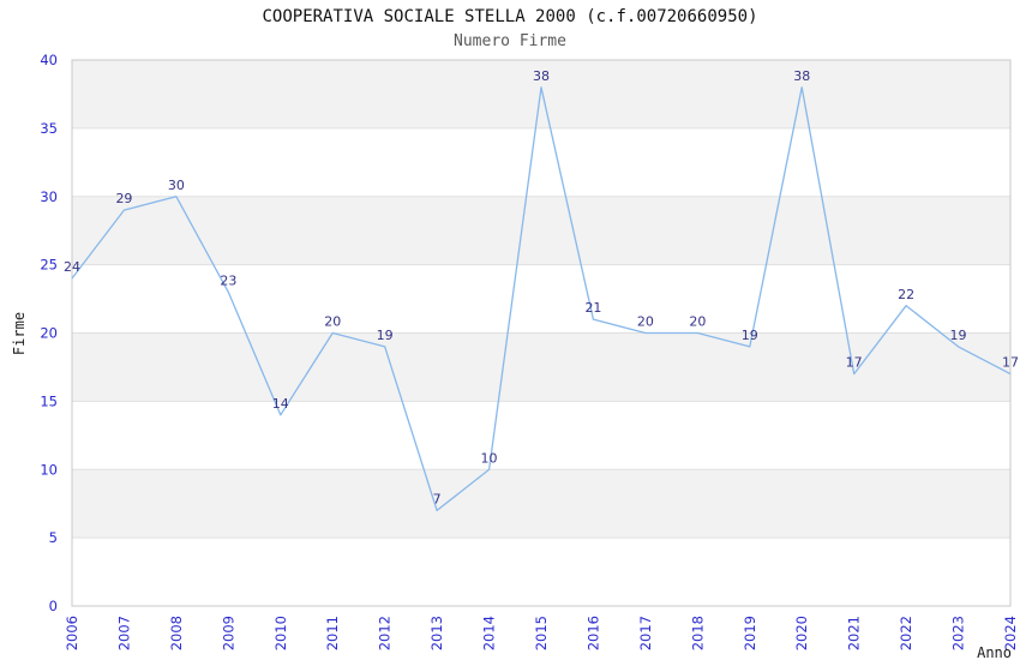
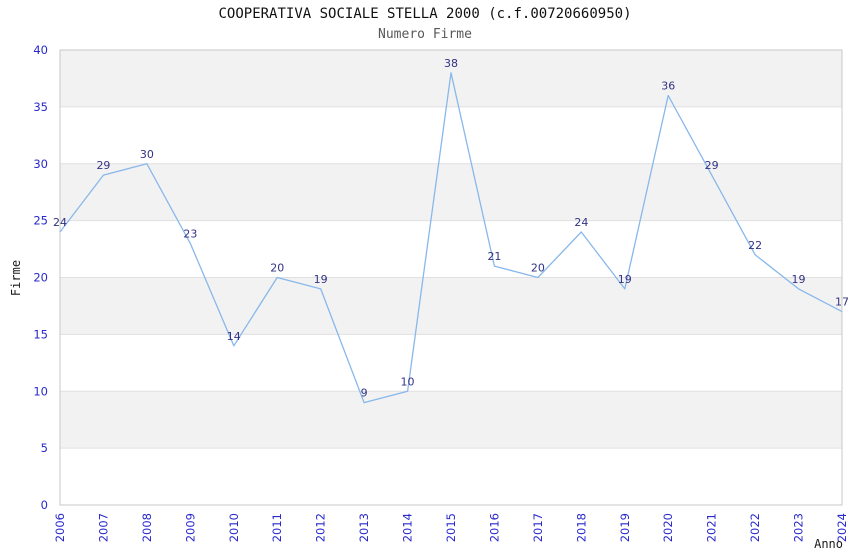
2013: 7 -> 9
2018: 20 -> 24
2020: 38 -> 36
2021: 17 -> 29
